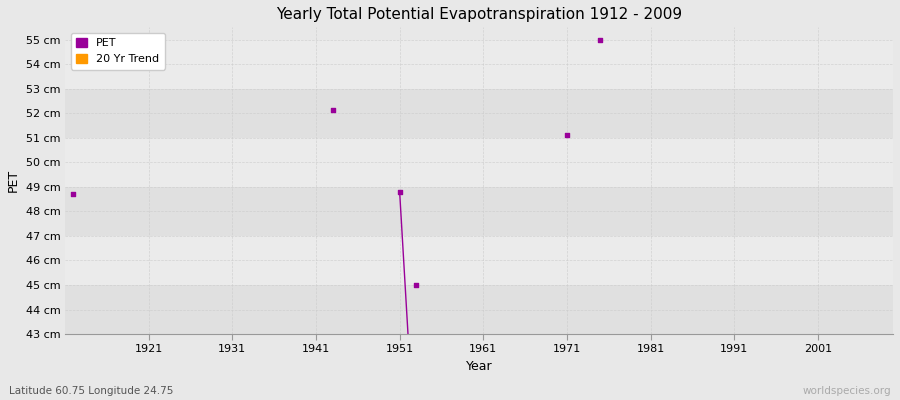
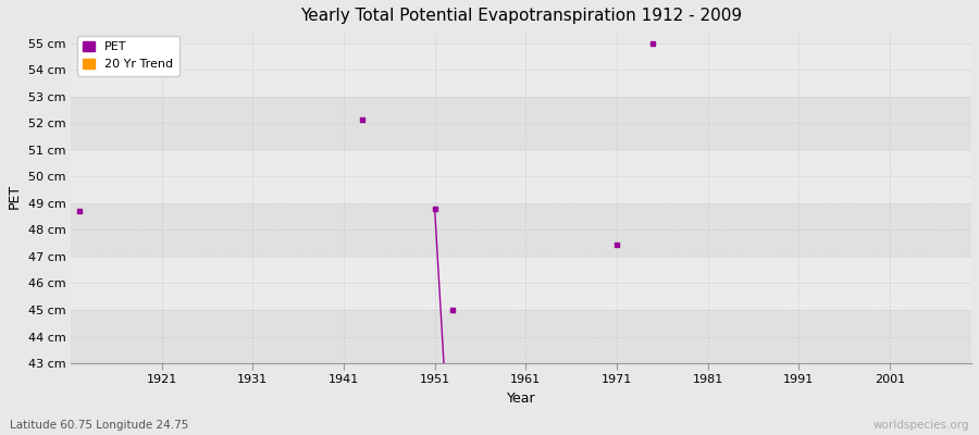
1971: 51.10 cm -> 47.45 cm
